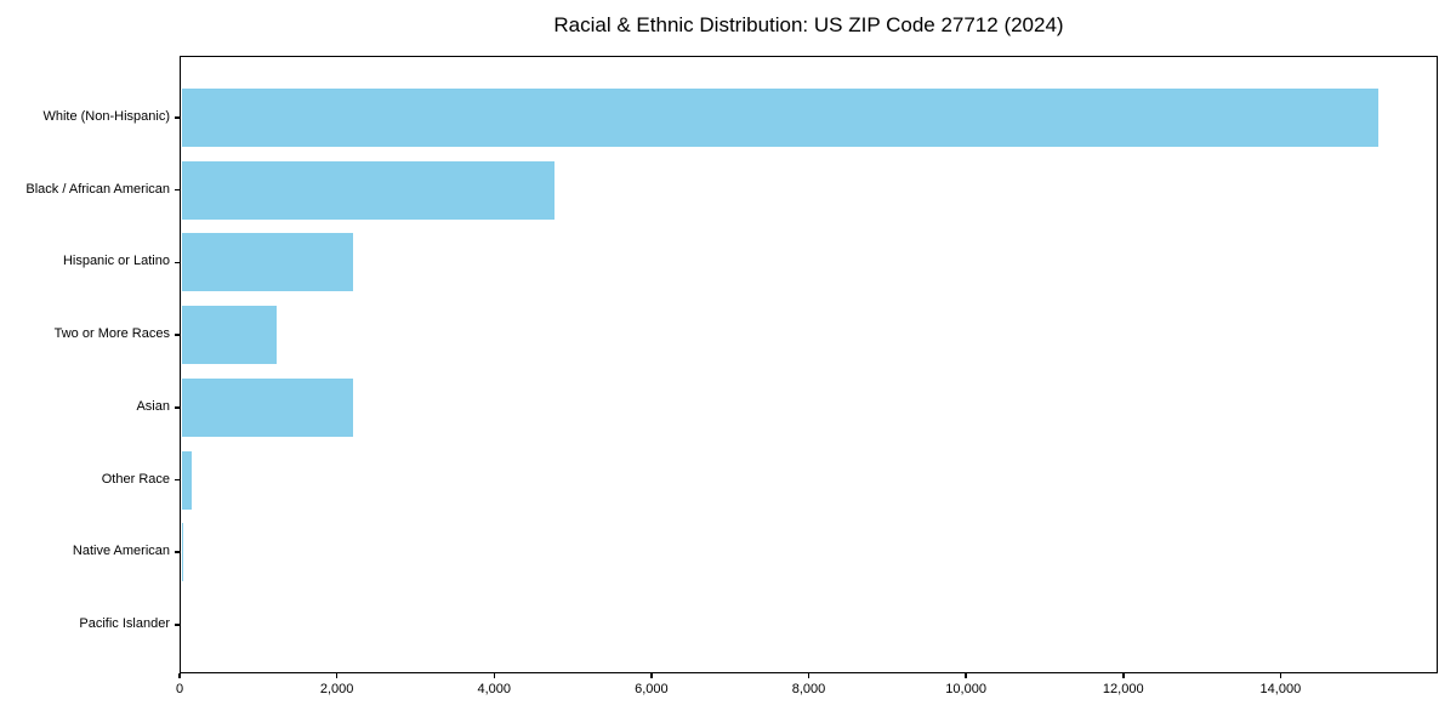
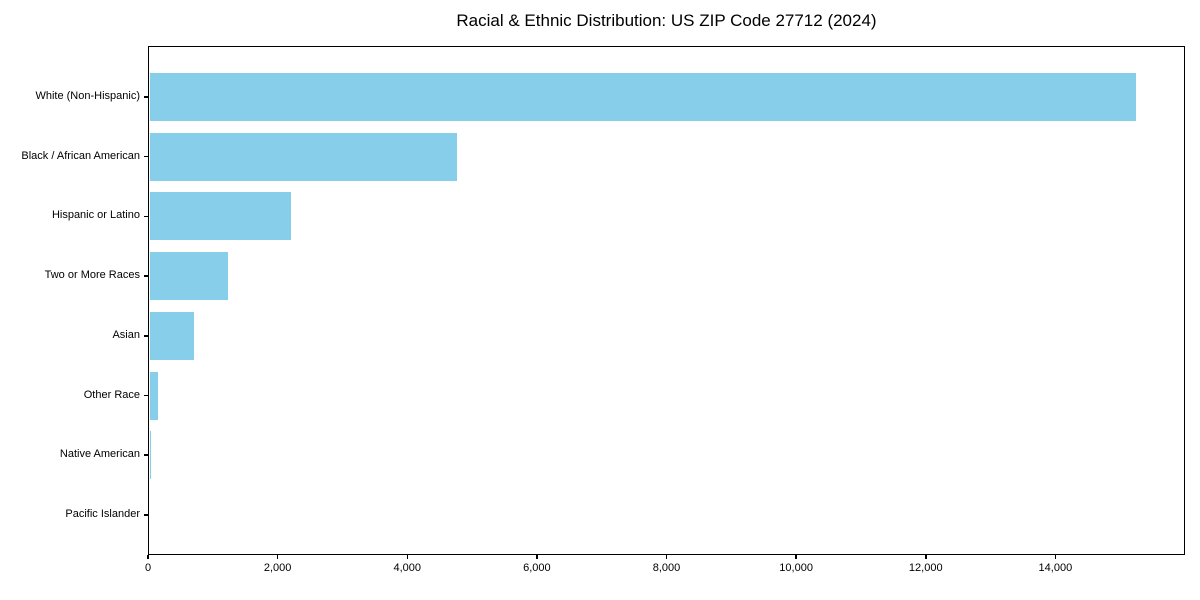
Asian: 2200 -> 700
